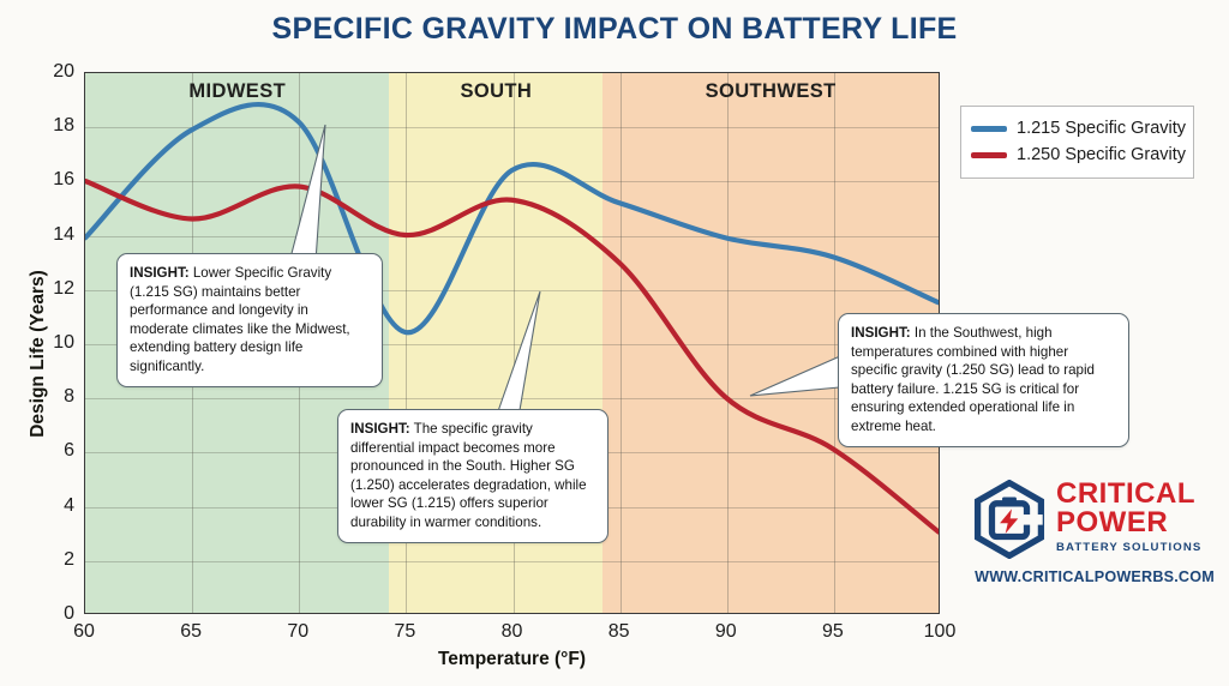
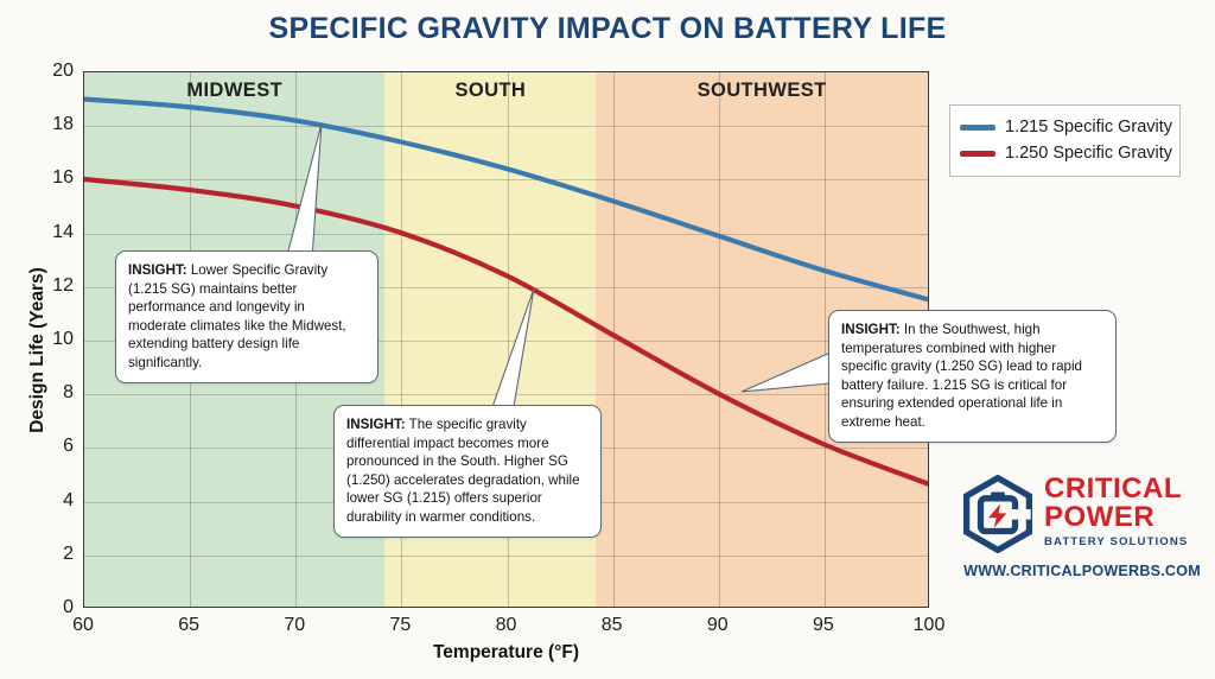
1.215 Specific Gravity/60: 13.9 -> 19.0
1.215 Specific Gravity/65: 17.9 -> 18.7
1.250 Specific Gravity/65: 14.6 -> 15.6
1.250 Specific Gravity/70: 15.8 -> 15.0
1.215 Specific Gravity/75: 10.4 -> 17.4
1.250 Specific Gravity/80: 15.3 -> 12.4
1.250 Specific Gravity/85: 13.0 -> 10.2
1.215 Specific Gravity/95: 13.2 -> 12.6
1.250 Specific Gravity/100: 3.0 -> 4.6
